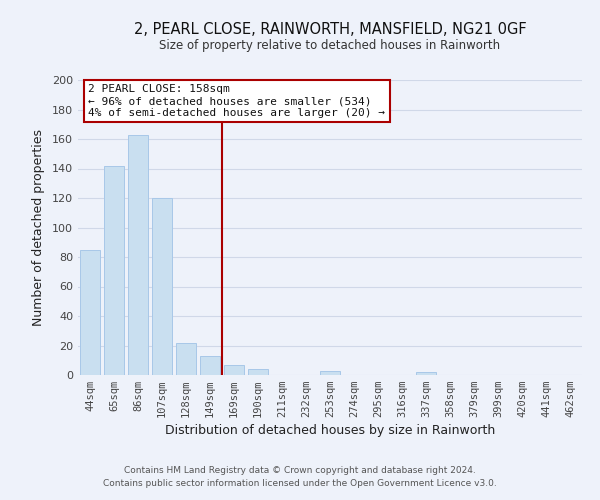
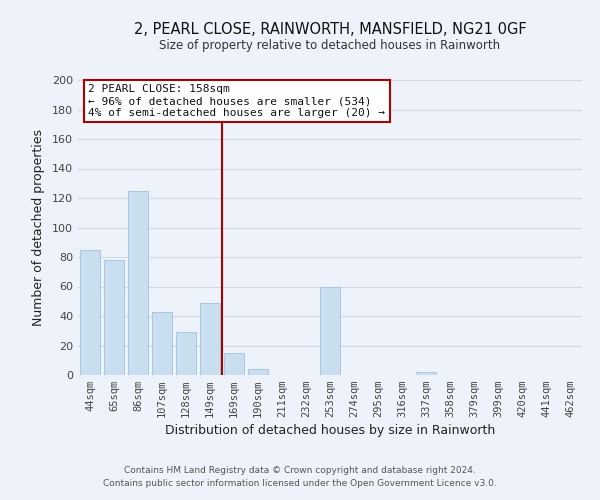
65sqm: 142 -> 78
86sqm: 163 -> 125
107sqm: 120 -> 43
128sqm: 22 -> 29
149sqm: 13 -> 49
169sqm: 7 -> 15
253sqm: 3 -> 60
